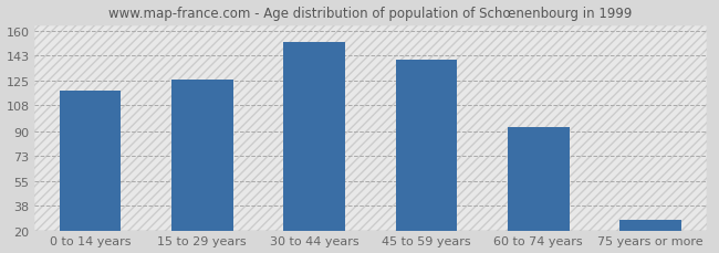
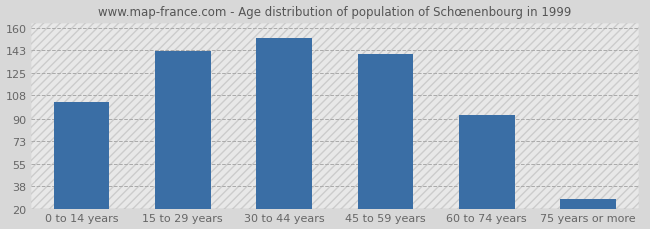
0 to 14 years: 118 -> 103
15 to 29 years: 126 -> 142
